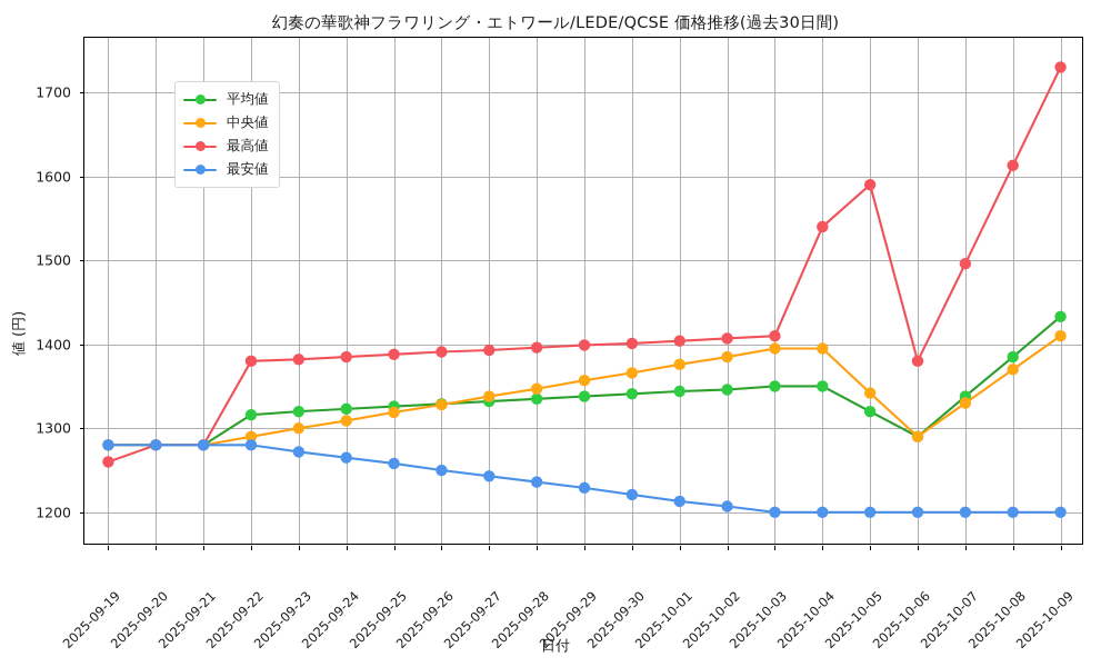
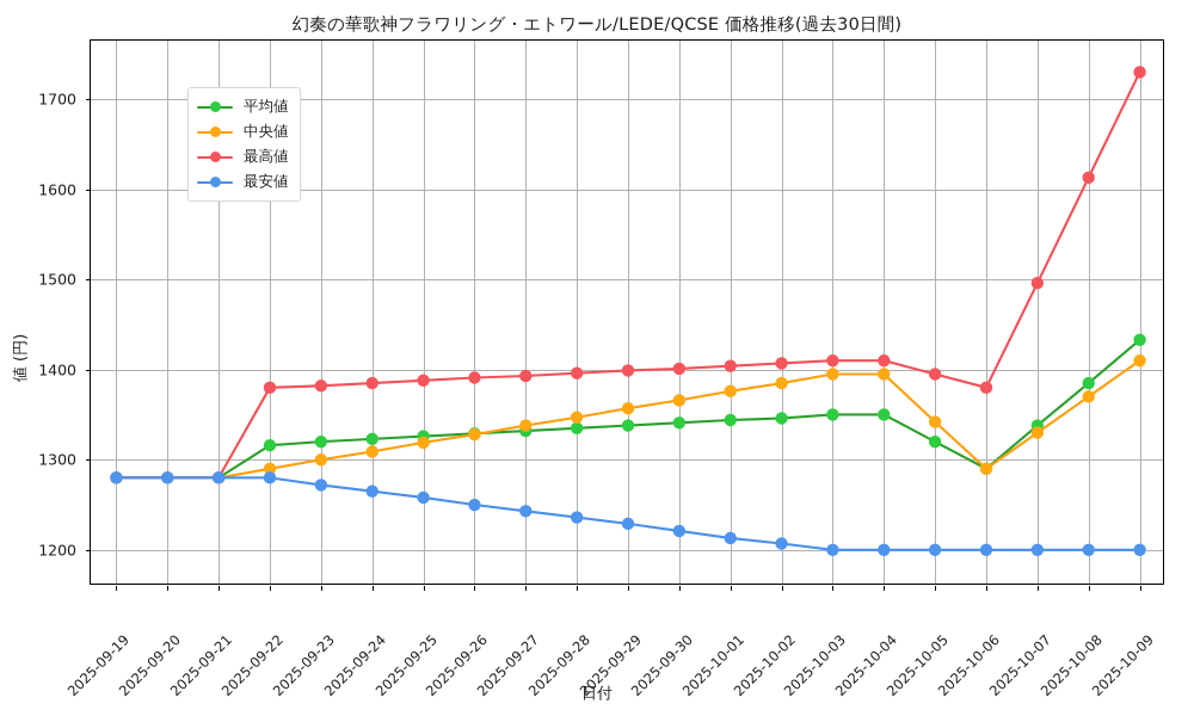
最高値/2025-09-19: 1260 -> 1280
最高値/2025-10-04: 1540 -> 1410
最高値/2025-10-05: 1590 -> 1400
